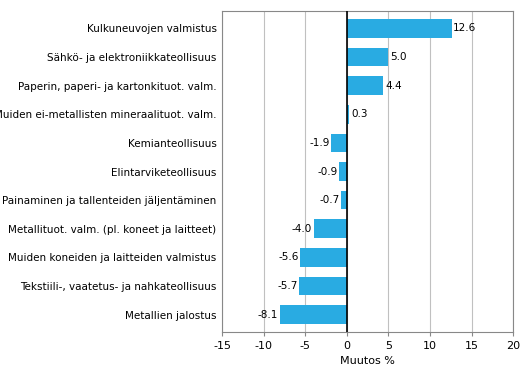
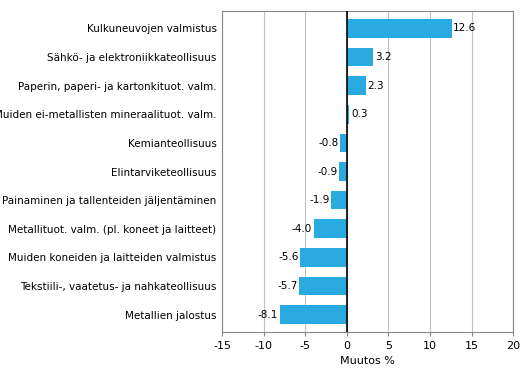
Sähkö- ja elektroniikkateollisuus: 5.0 -> 3.2
Paperin, paperi- ja kartonkituot. valm.: 4.4 -> 2.3
Kemianteollisuus: -1.9 -> -0.8
Painaminen ja tallenteiden jäljentäminen: -0.7 -> -1.9
